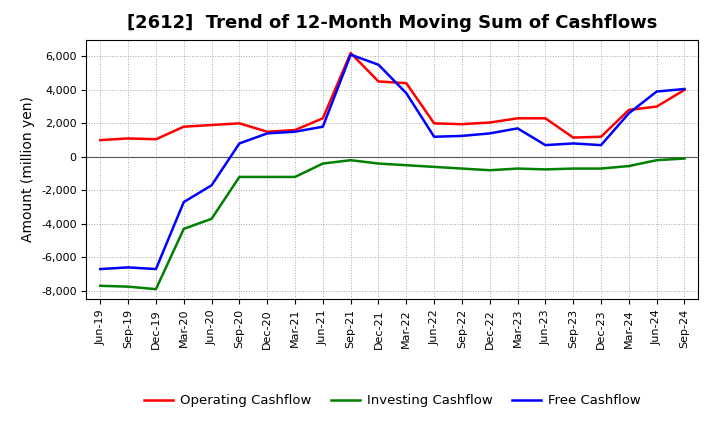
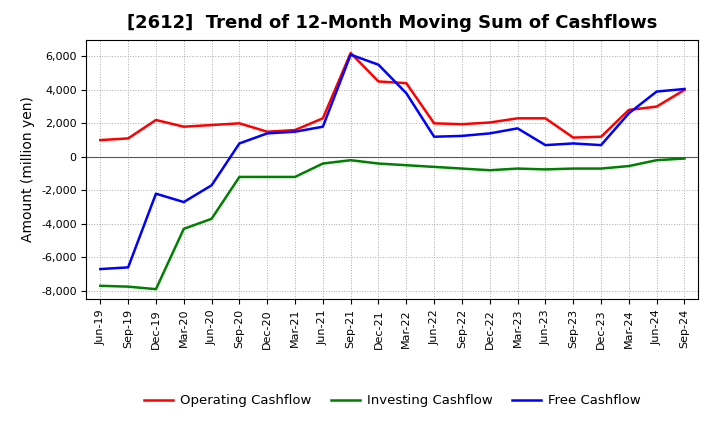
Operating Cashflow/Dec-19: 1,000 -> 2,200
Free Cashflow/Dec-19: -6,700 -> -2,200
